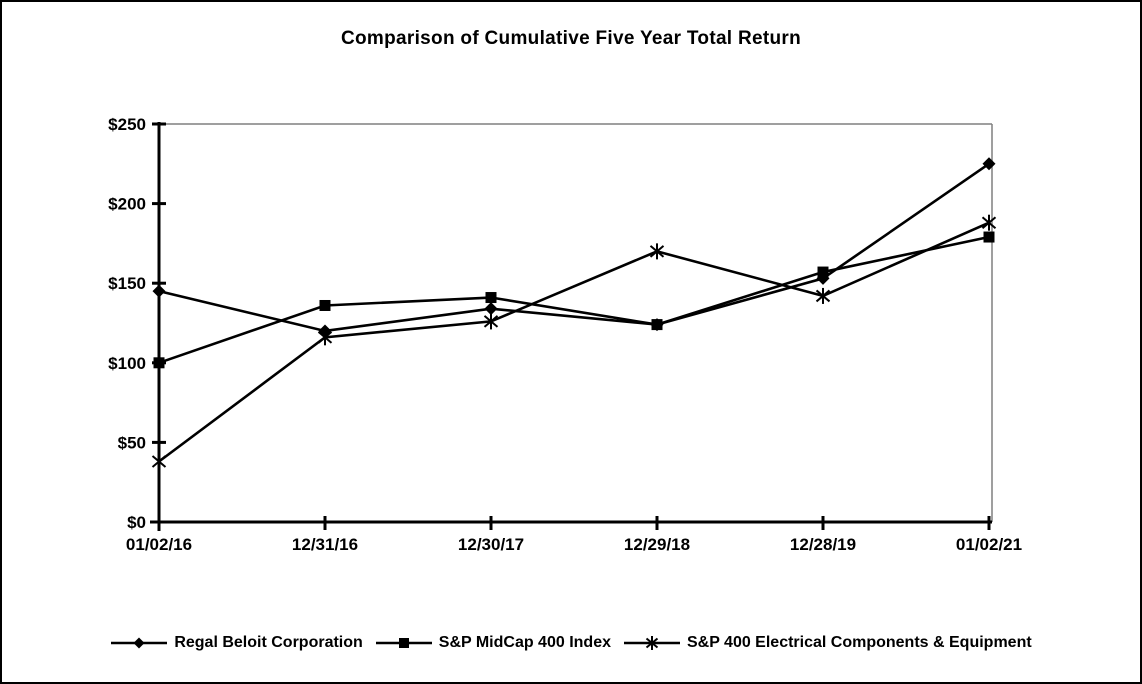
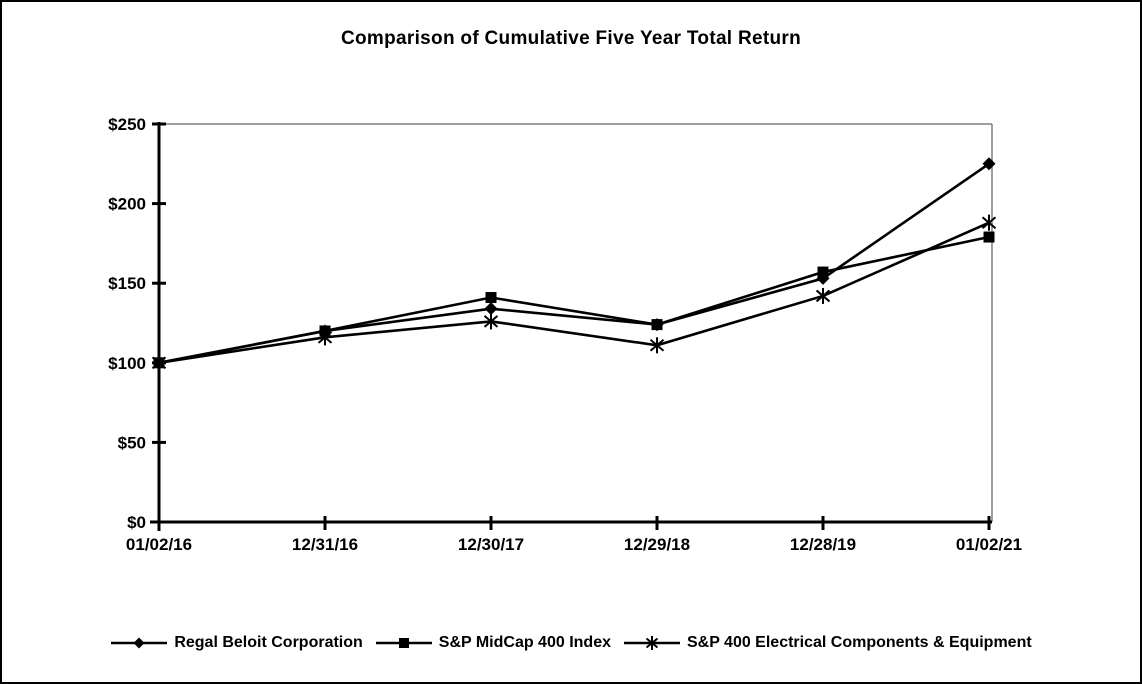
Regal Beloit Corporation/01/02/16: $145 -> $100
S&P 400 Electrical Components & Equipment/01/02/16: $38 -> $100
S&P MidCap 400 Index/12/31/16: $136 -> $120
S&P 400 Electrical Components & Equipment/12/29/18: $170 -> $111
